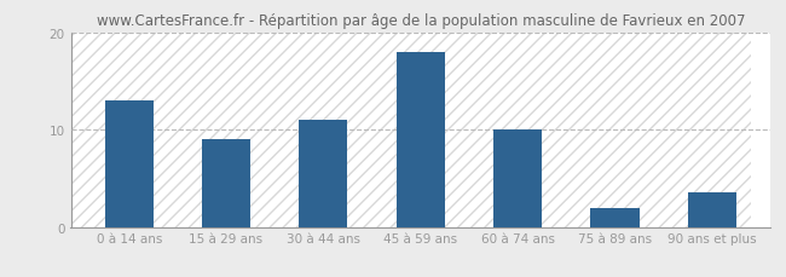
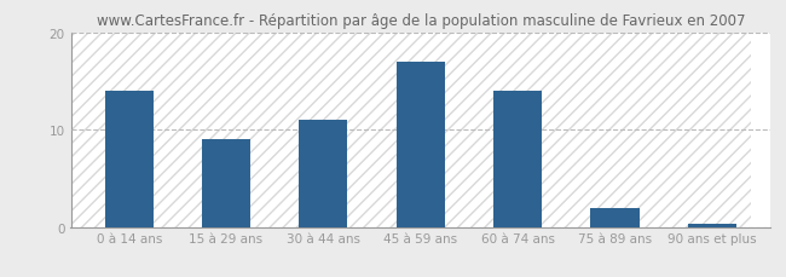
0 à 14 ans: 13.0 -> 14.0
45 à 59 ans: 18.0 -> 17.0
60 à 74 ans: 10.0 -> 14.0
90 ans et plus: 3.6 -> 0.3
